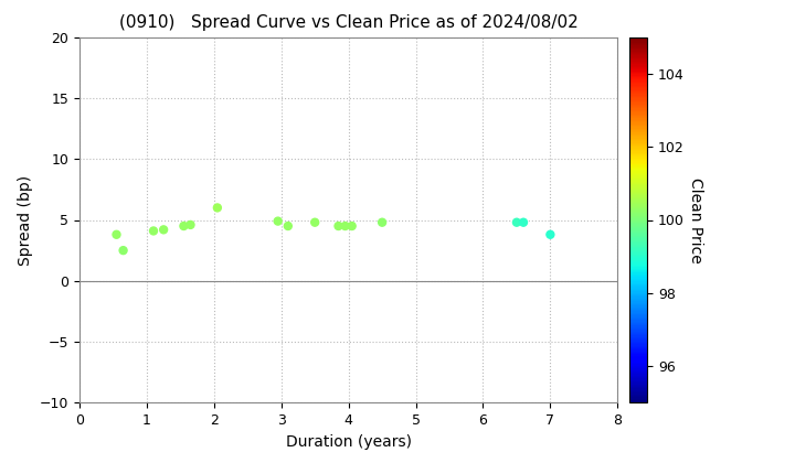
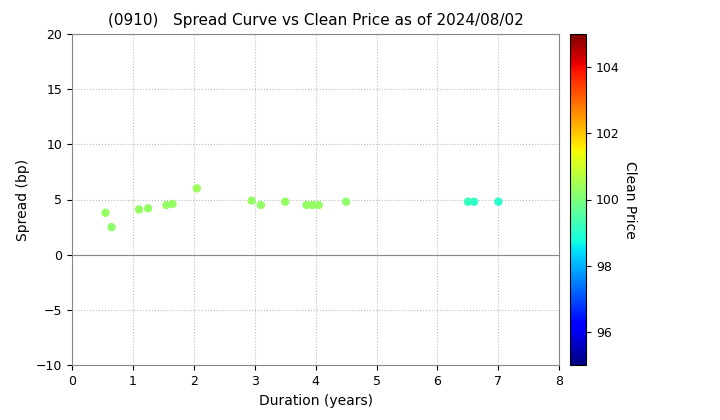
7: 3.8 -> 4.8
